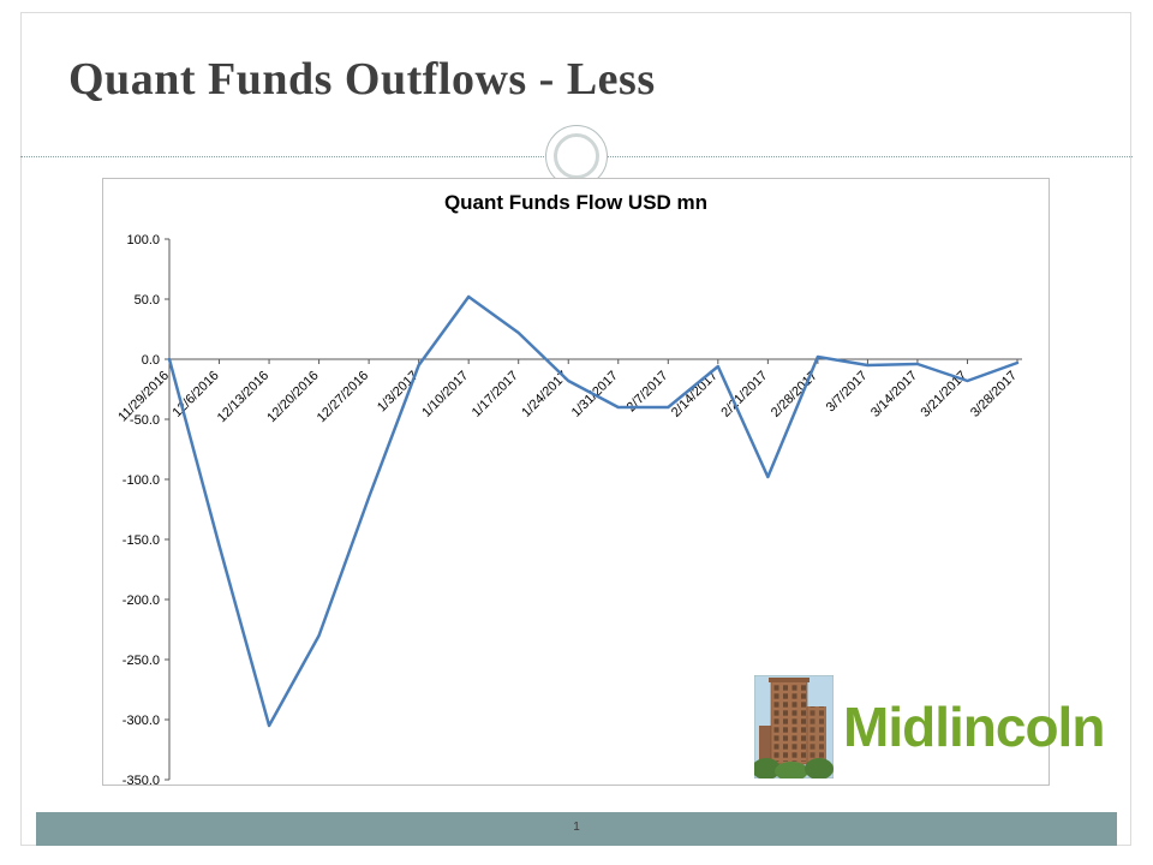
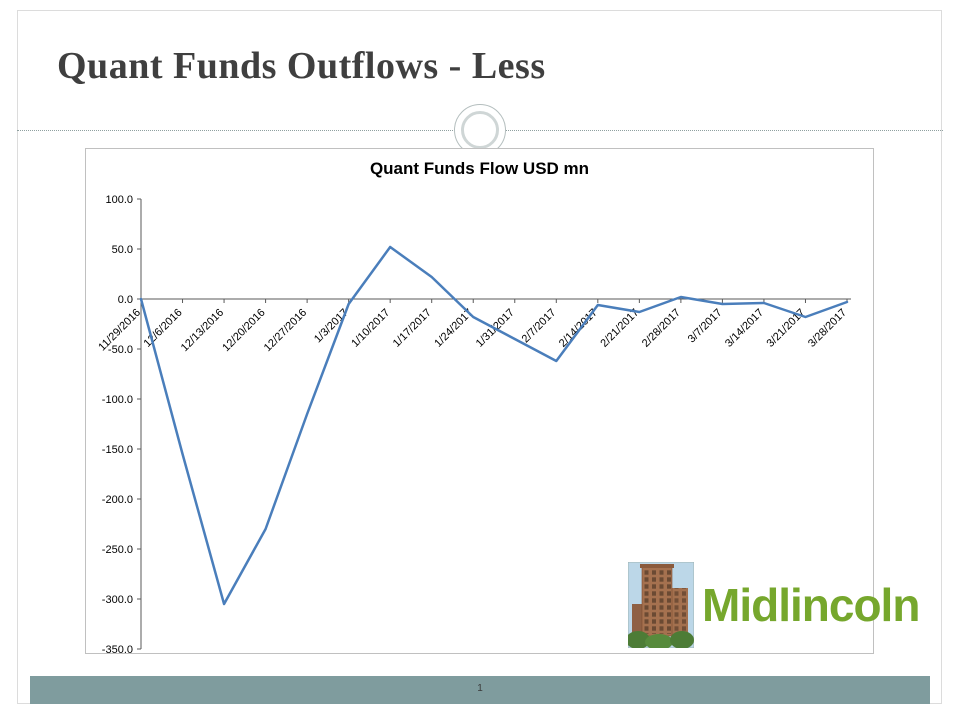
2/7/2017: -40 -> -62
2/21/2017: -98 -> -13
